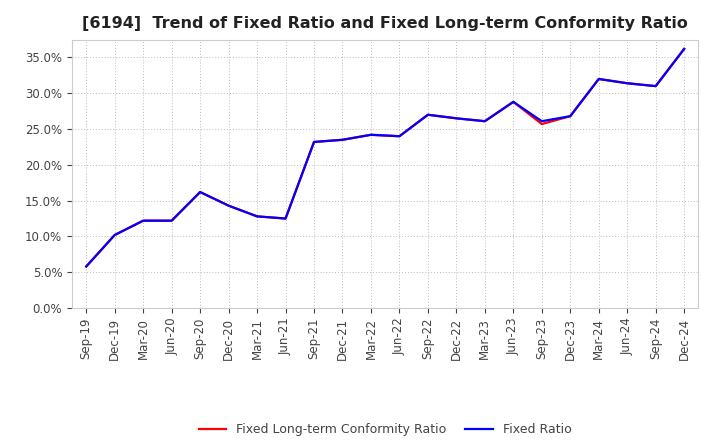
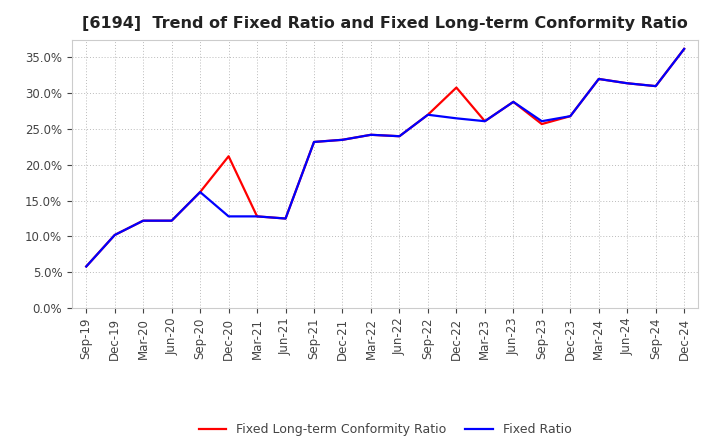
Fixed Ratio/Dec-20: 14.3% -> 12.8%
Fixed Long-term Conformity Ratio/Dec-20: 14.3% -> 21.2%
Fixed Long-term Conformity Ratio/Dec-22: 26.5% -> 30.8%
